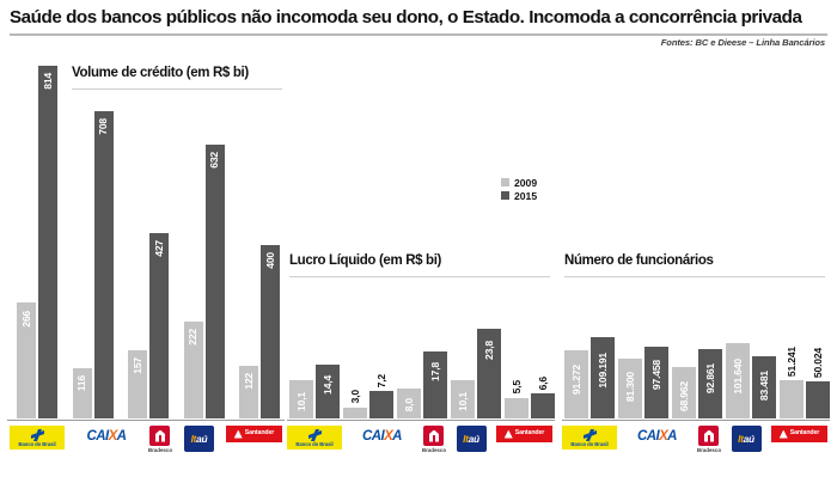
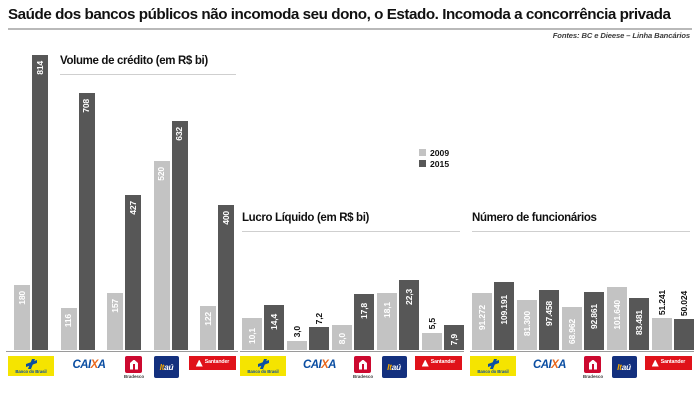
Volume de crédito (em R$ bi)/2009/Banco do Brasil: 266 -> 180
Volume de crédito (em R$ bi)/2009/Itaú: 222 -> 520
Lucro Líquido (em R$ bi)/2009/Itaú: 10,1 -> 18,1
Lucro Líquido (em R$ bi)/2015/Itaú: 23,8 -> 22,3
Lucro Líquido (em R$ bi)/2015/Santander: 6,6 -> 7,9
